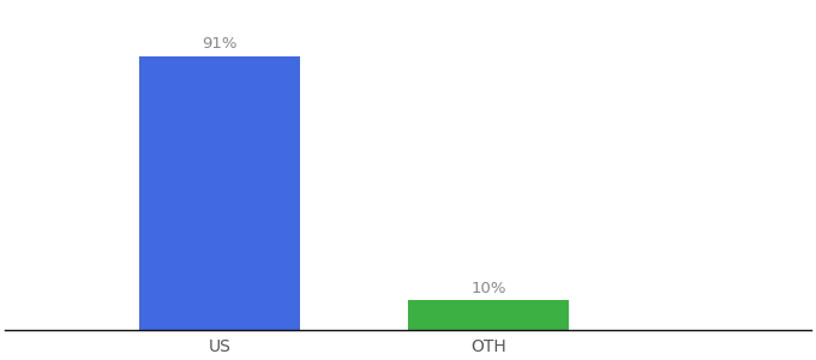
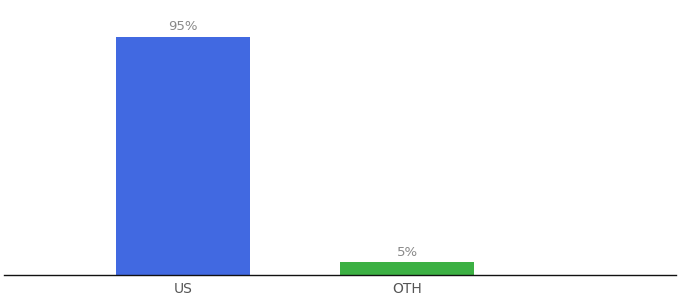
US: 91% -> 95%
OTH: 10% -> 5%
